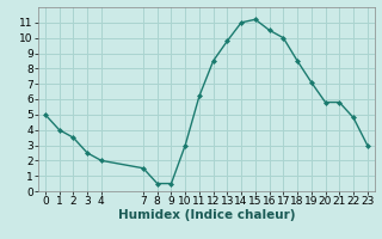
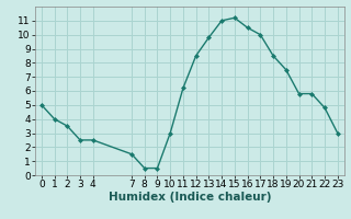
4: 2.0 -> 2.5
19: 7.1 -> 7.5
